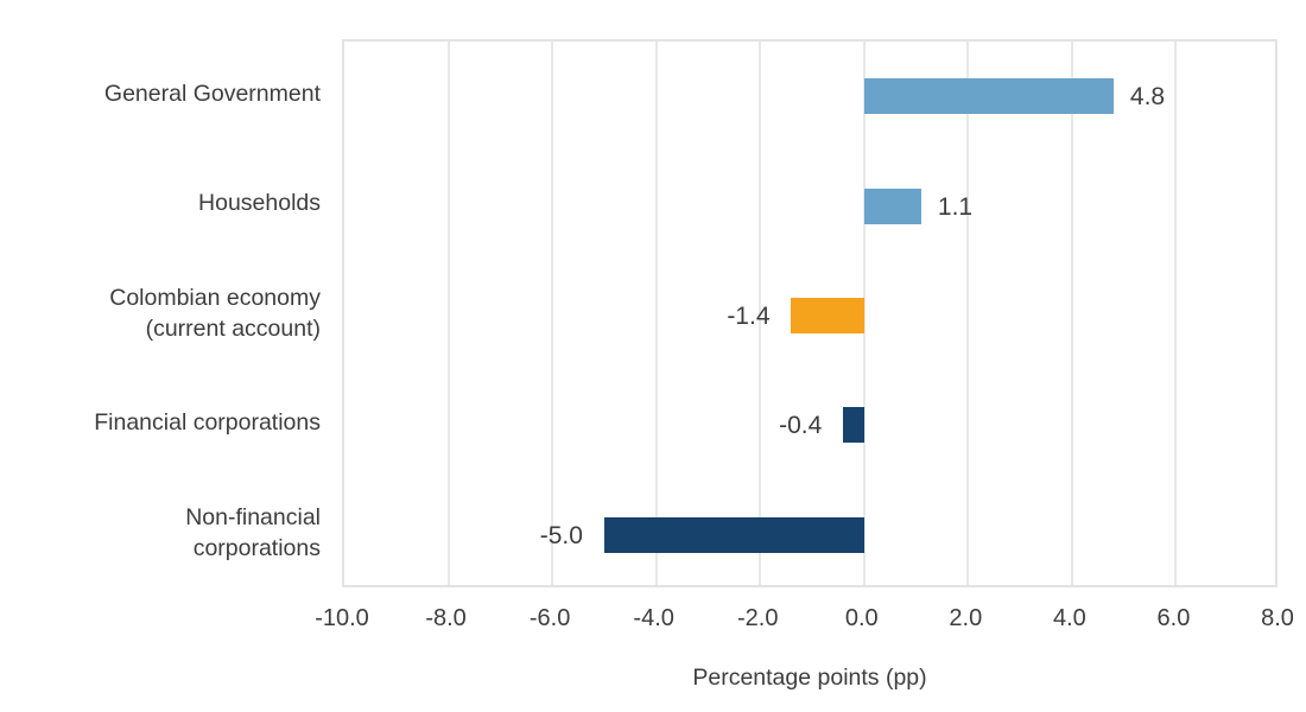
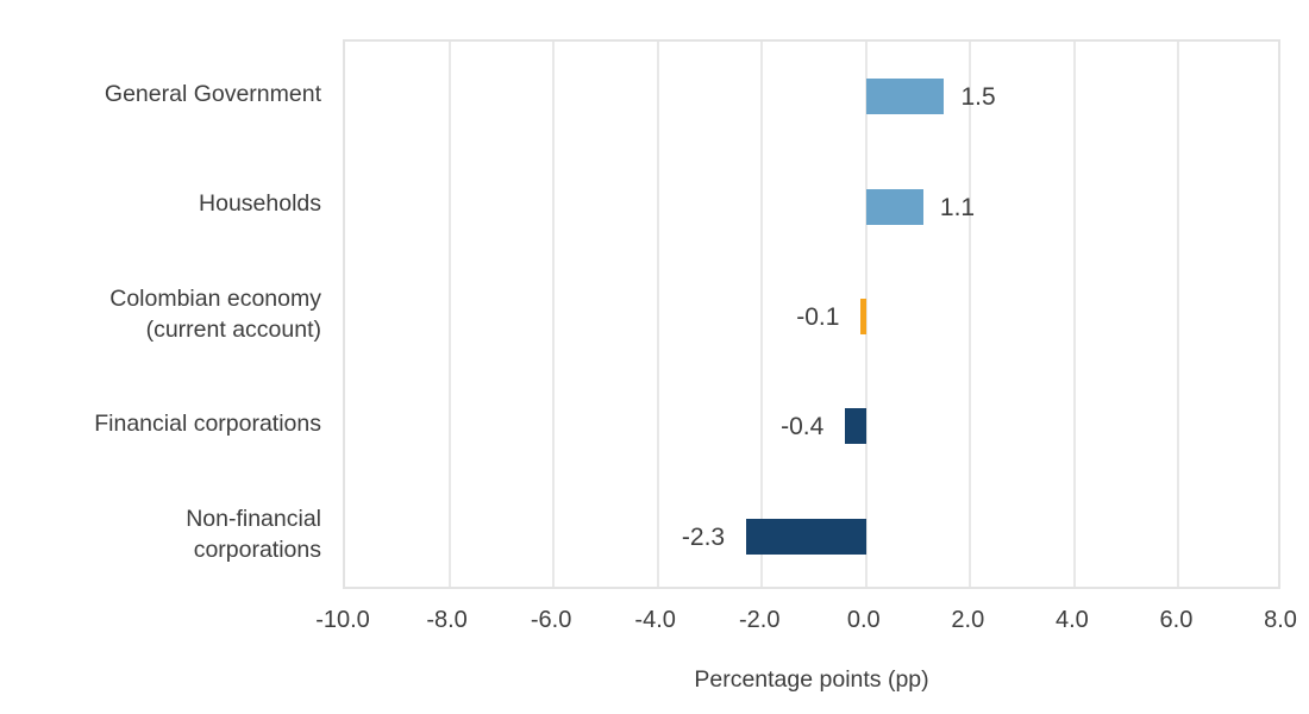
General Government: 4.8 -> 1.5
Colombian economy (current account): -1.4 -> -0.1
Non-financial corporations: -5.0 -> -2.3
